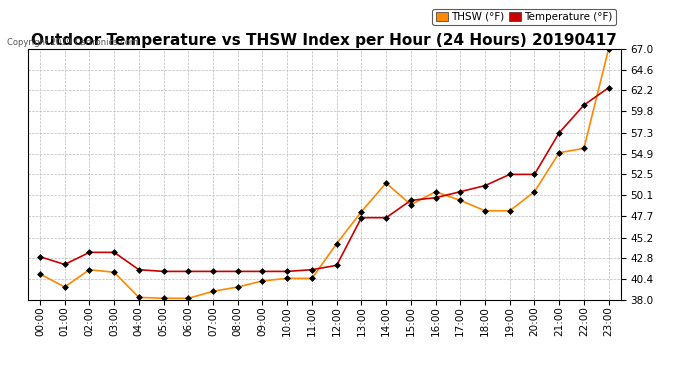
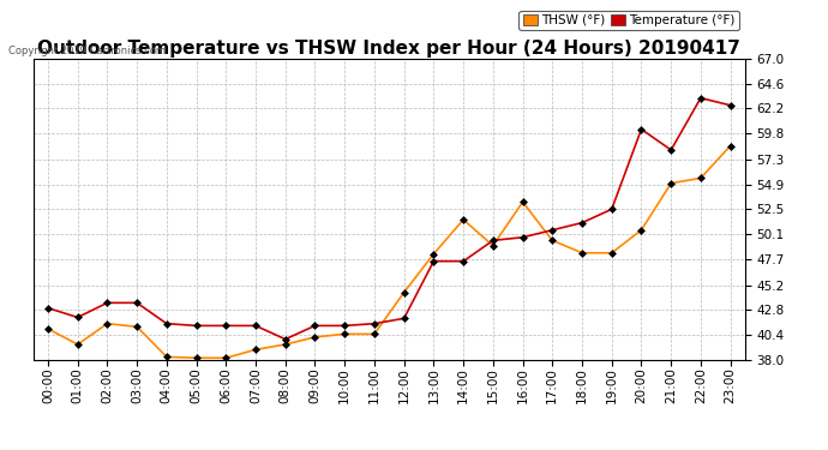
Temperature (°F)/08:00: 41.3 -> 40.0
THSW (°F)/16:00: 50.5 -> 53.2
Temperature (°F)/20:00: 52.5 -> 60.2
Temperature (°F)/21:00: 57.3 -> 58.2
Temperature (°F)/22:00: 60.5 -> 63.2
THSW (°F)/23:00: 67.0 -> 58.6
